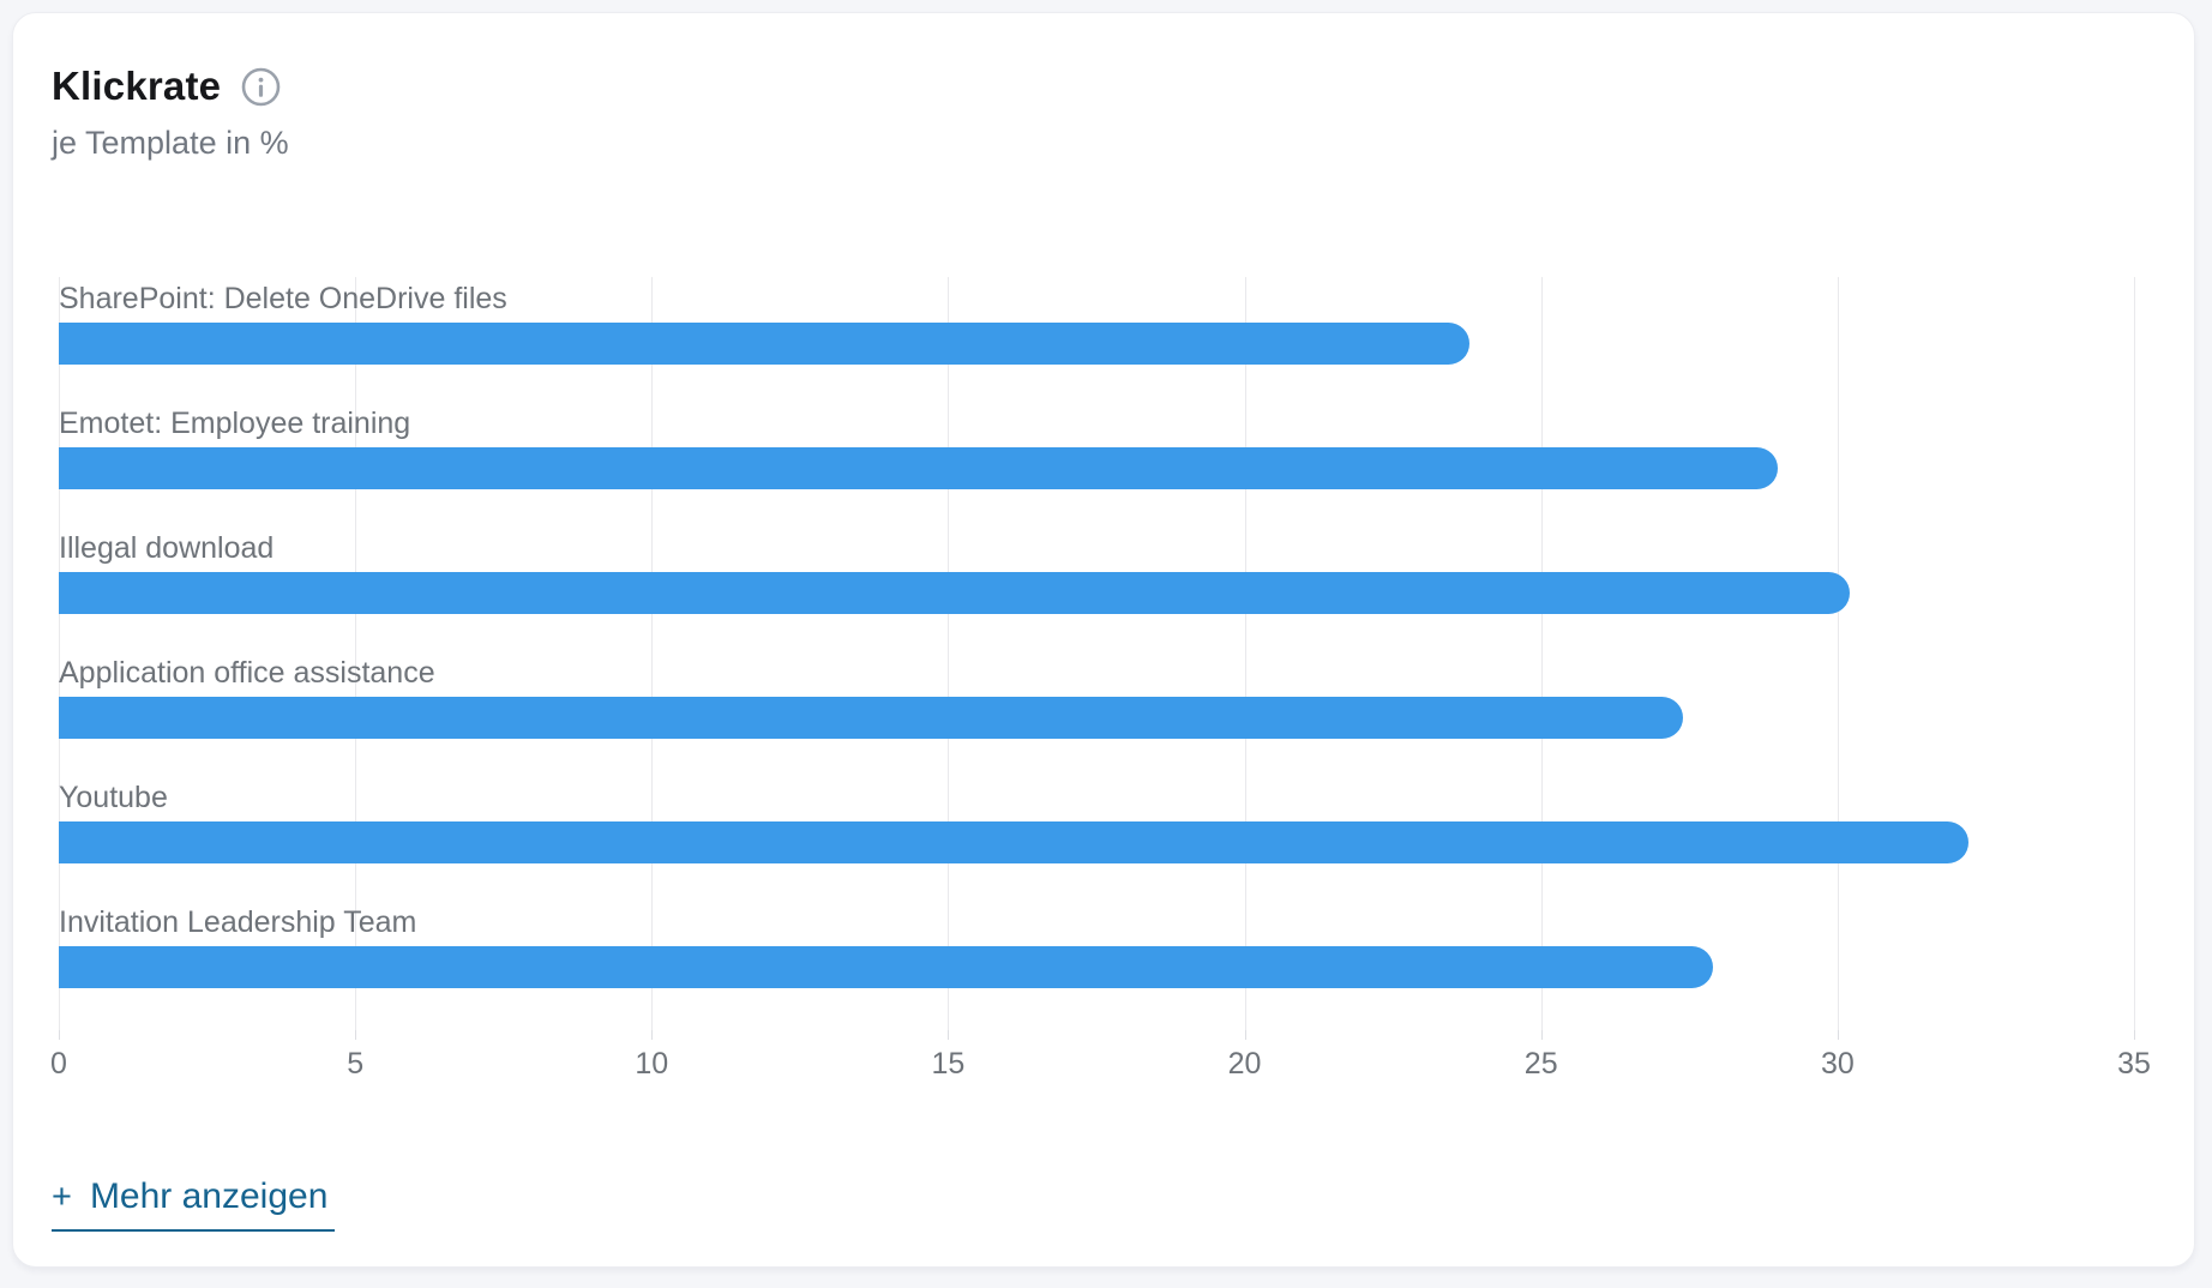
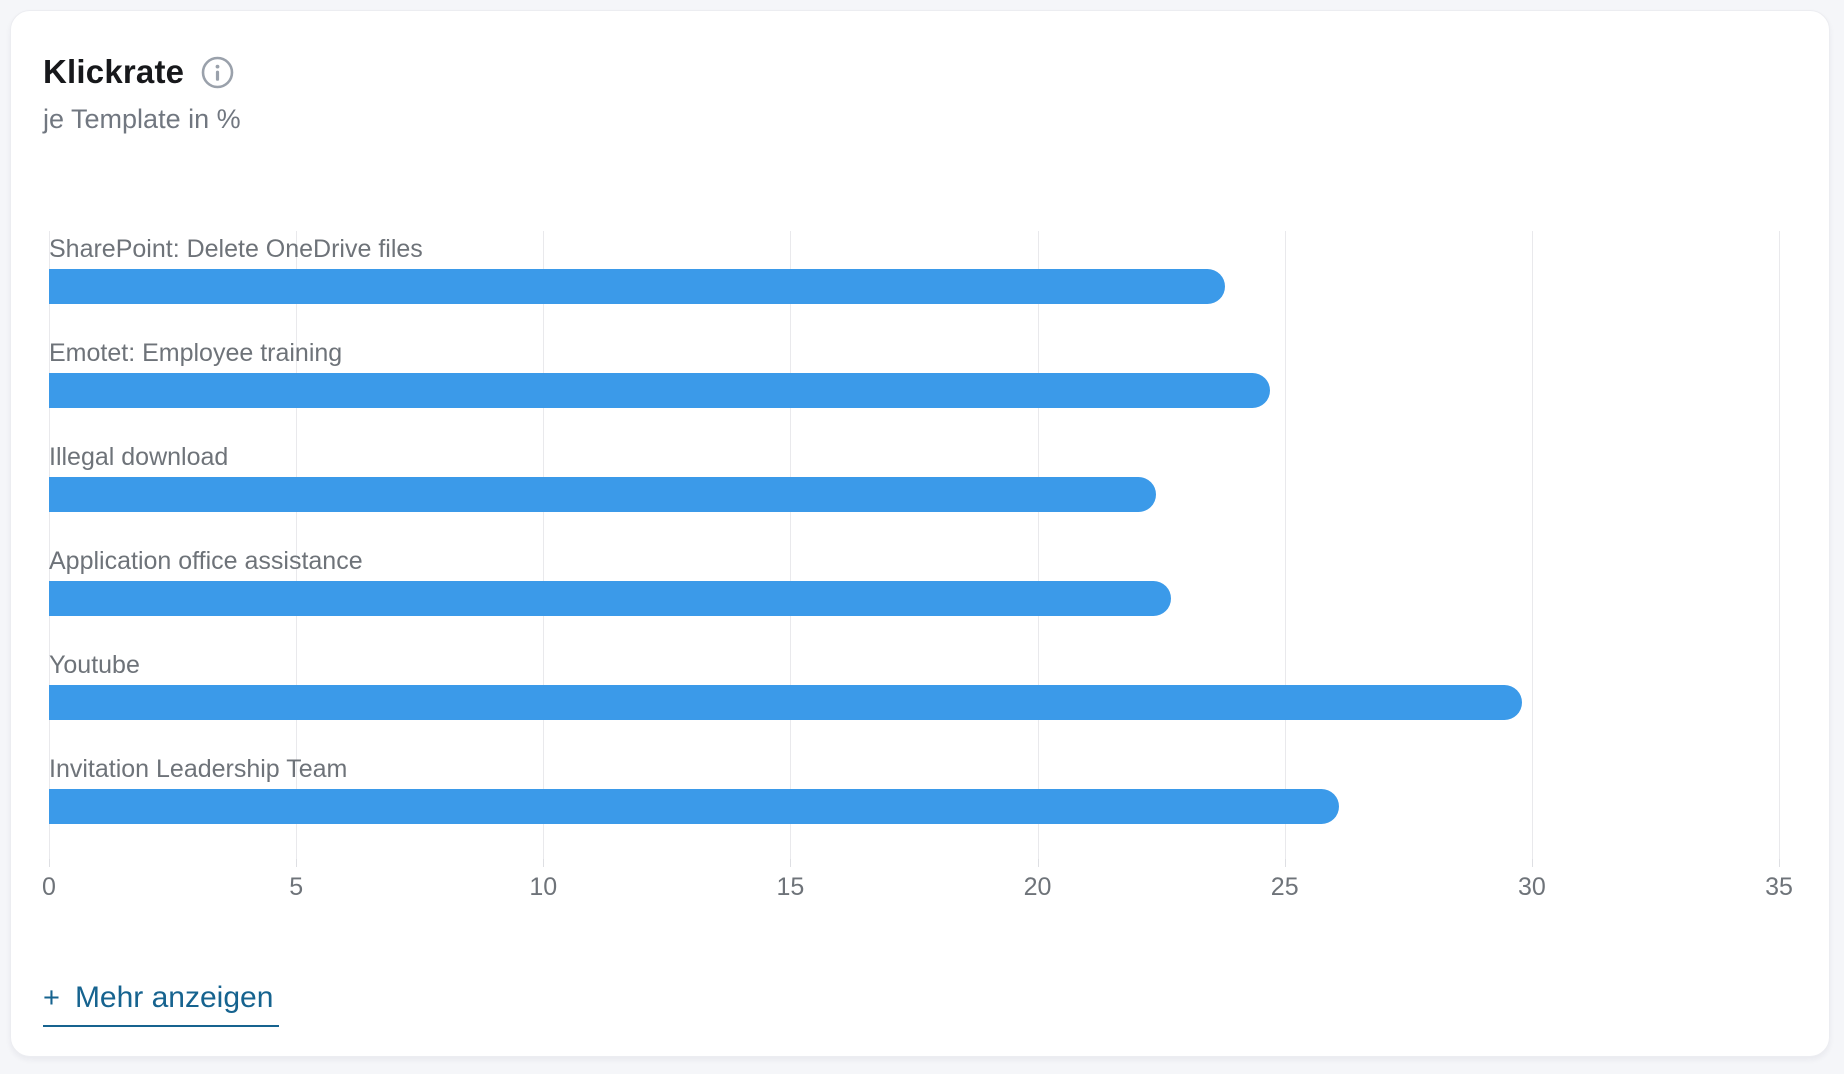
Emotet: Employee training: 29.0 -> 24.7
Illegal download: 30.2 -> 22.4
Application office assistance: 27.4 -> 22.7
Youtube: 32.2 -> 29.8
Invitation Leadership Team: 27.9 -> 26.1
